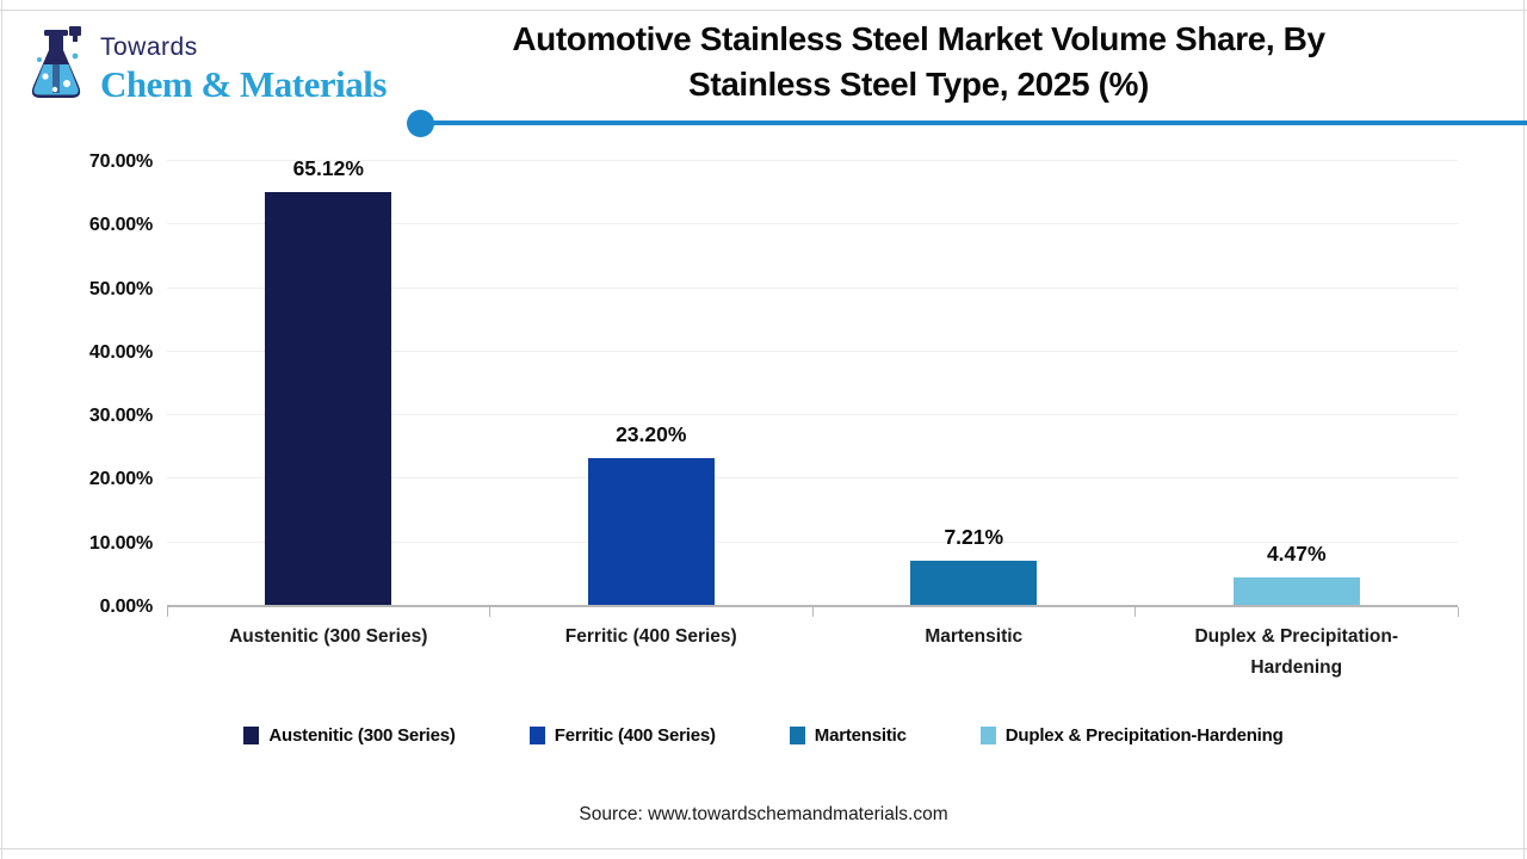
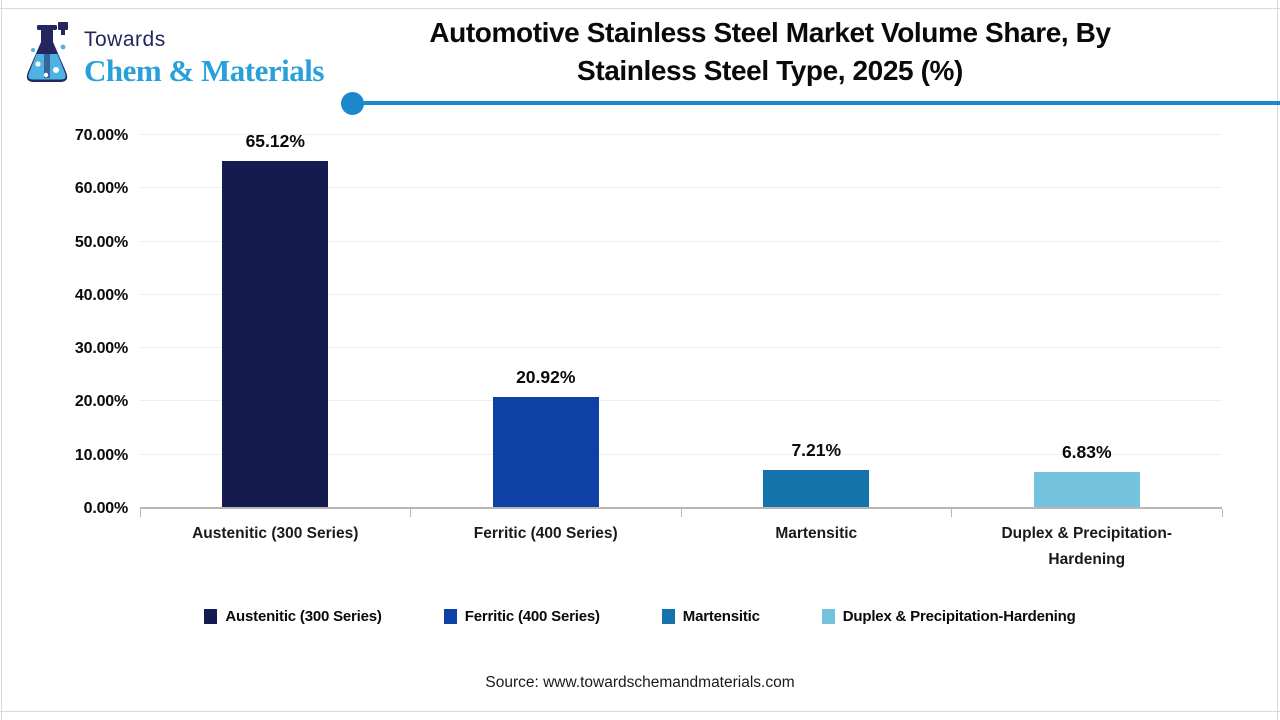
Ferritic (400 Series): 23.20% -> 20.92%
Duplex & Precipitation-Hardening: 4.47% -> 6.83%
